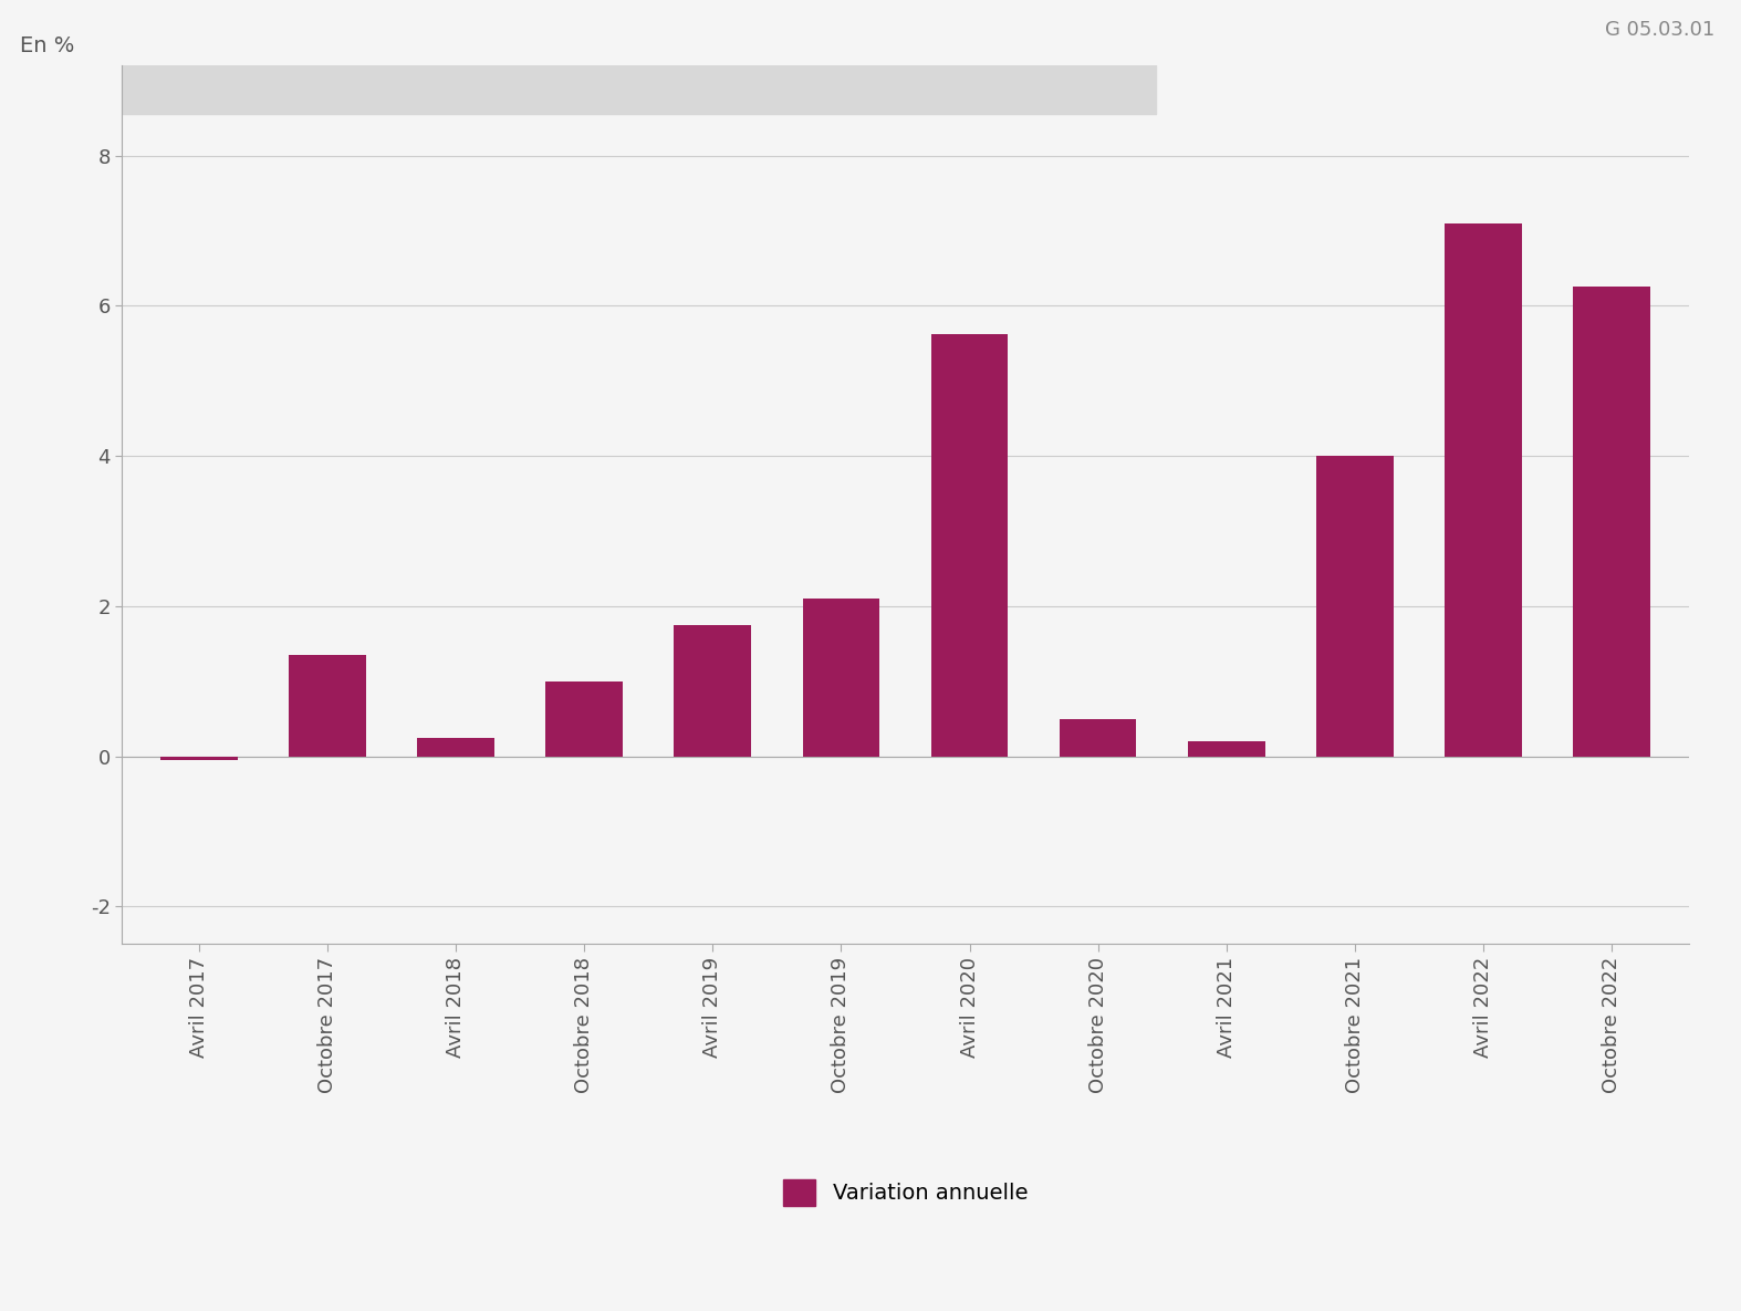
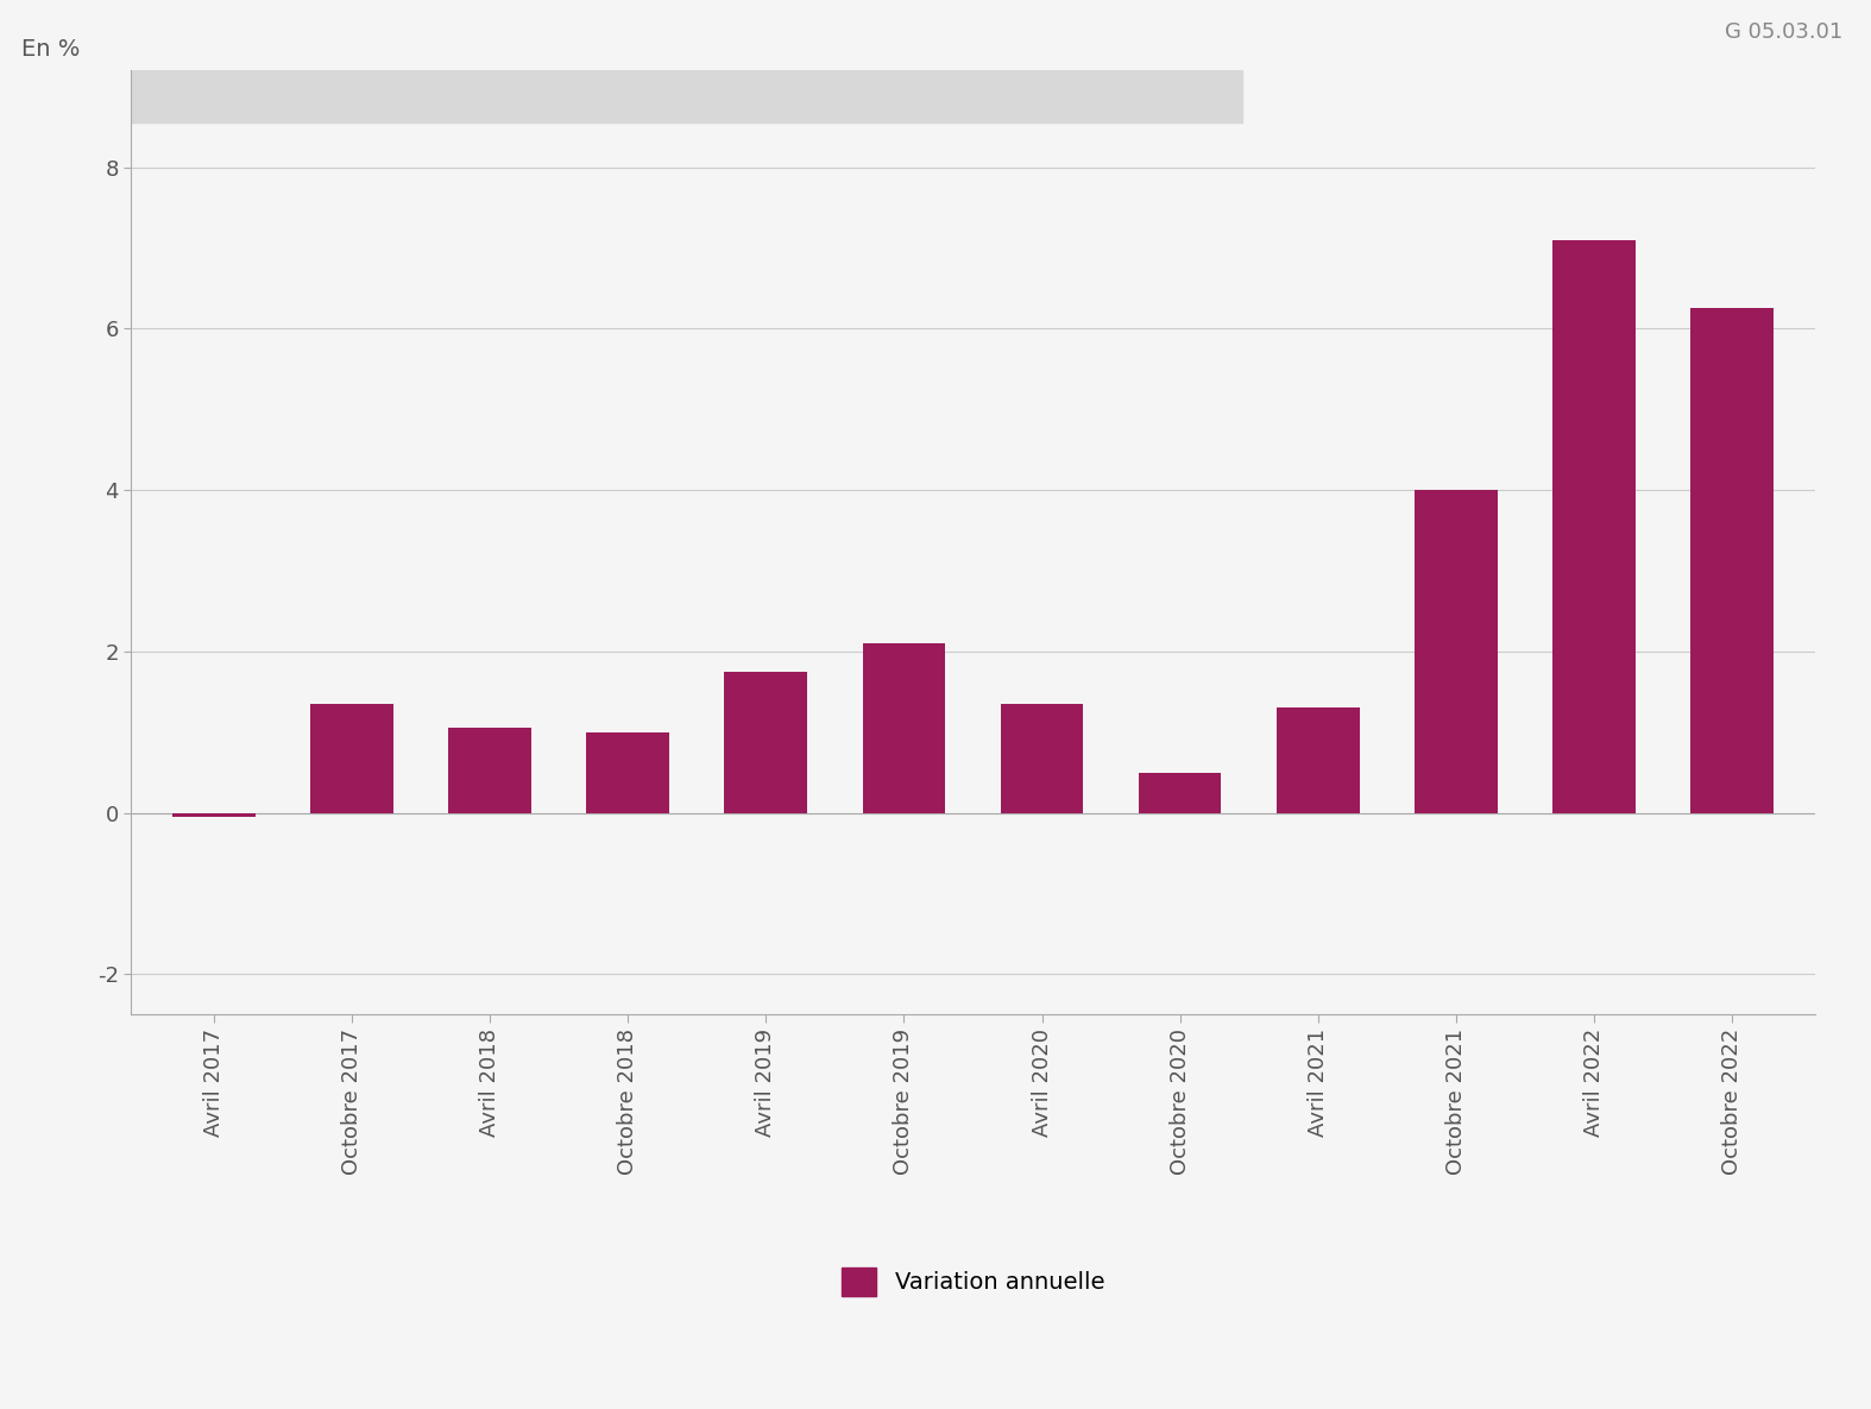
Avril 2018: 0.24 -> 1.05
Avril 2020: 5.62 -> 1.35
Avril 2021: 0.20 -> 1.30
